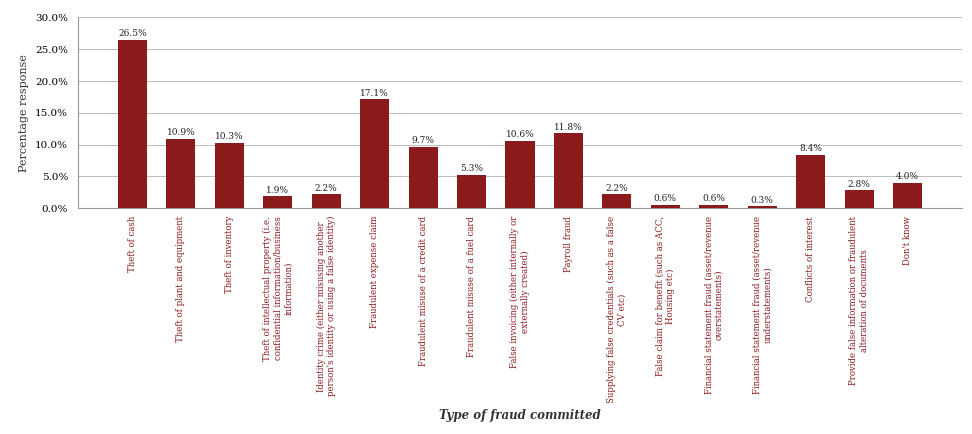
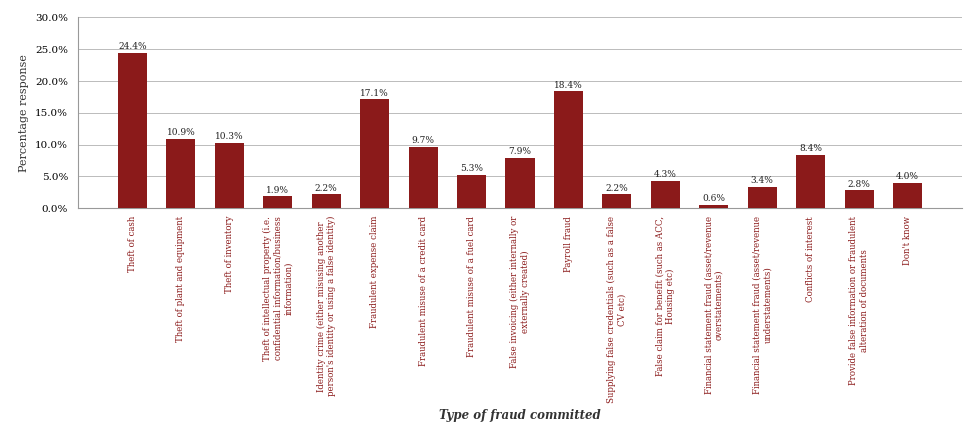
Theft of cash: 26.5% -> 24.4%
False invoicing (either internally or externally created): 10.6% -> 7.9%
Payroll fraud: 11.8% -> 18.4%
False claim for benefit (such as ACC, Housing etc): 0.6% -> 4.3%
Financial statement fraud (asset/revenue understatements): 0.3% -> 3.4%
